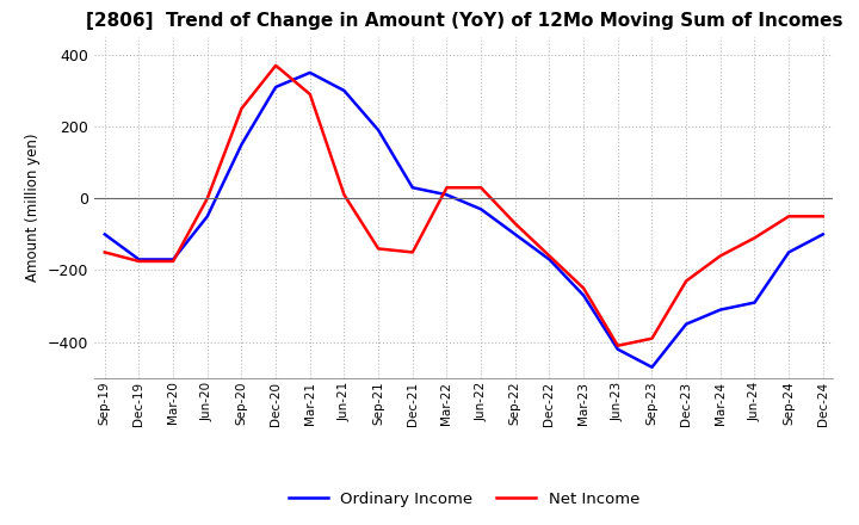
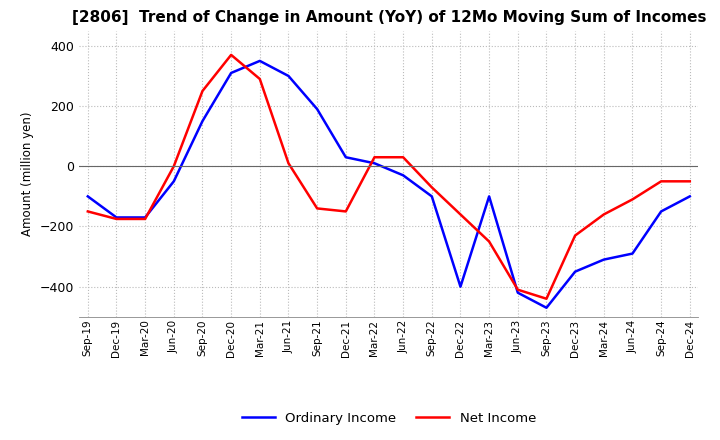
Ordinary Income/Dec-22: -170 -> -400
Ordinary Income/Mar-23: -270 -> -100
Net Income/Sep-23: -390 -> -440
